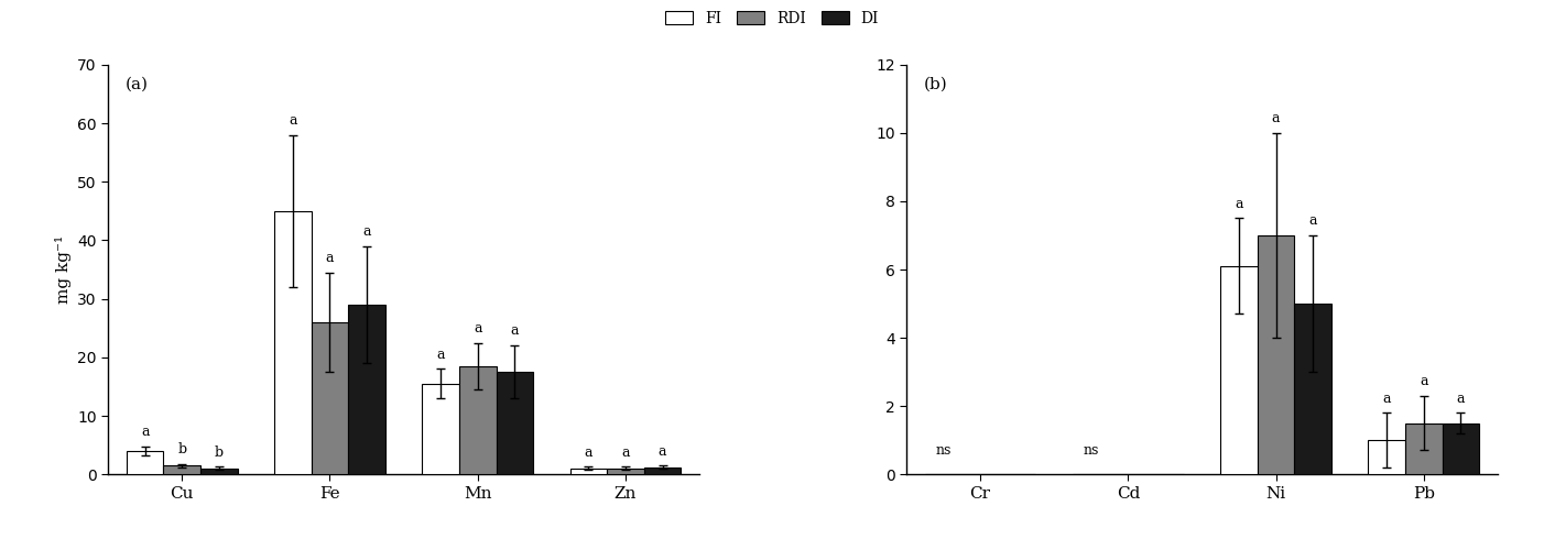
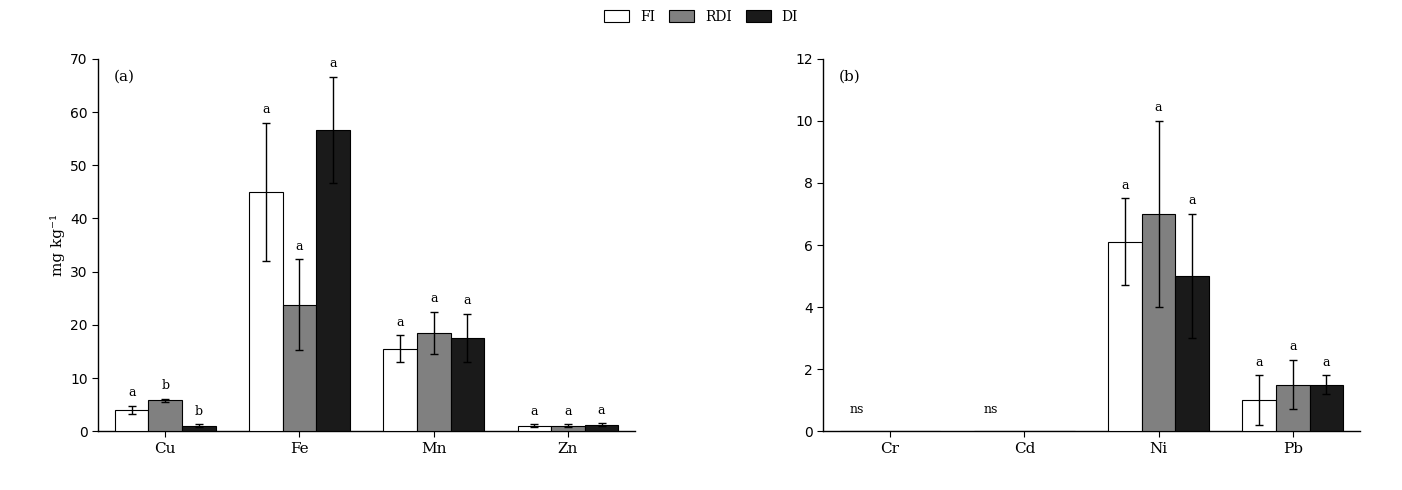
RDI/Cu: 1.5 -> 5.8
RDI/Fe: 26.0 -> 23.8
DI/Fe: 29.0 -> 56.6
